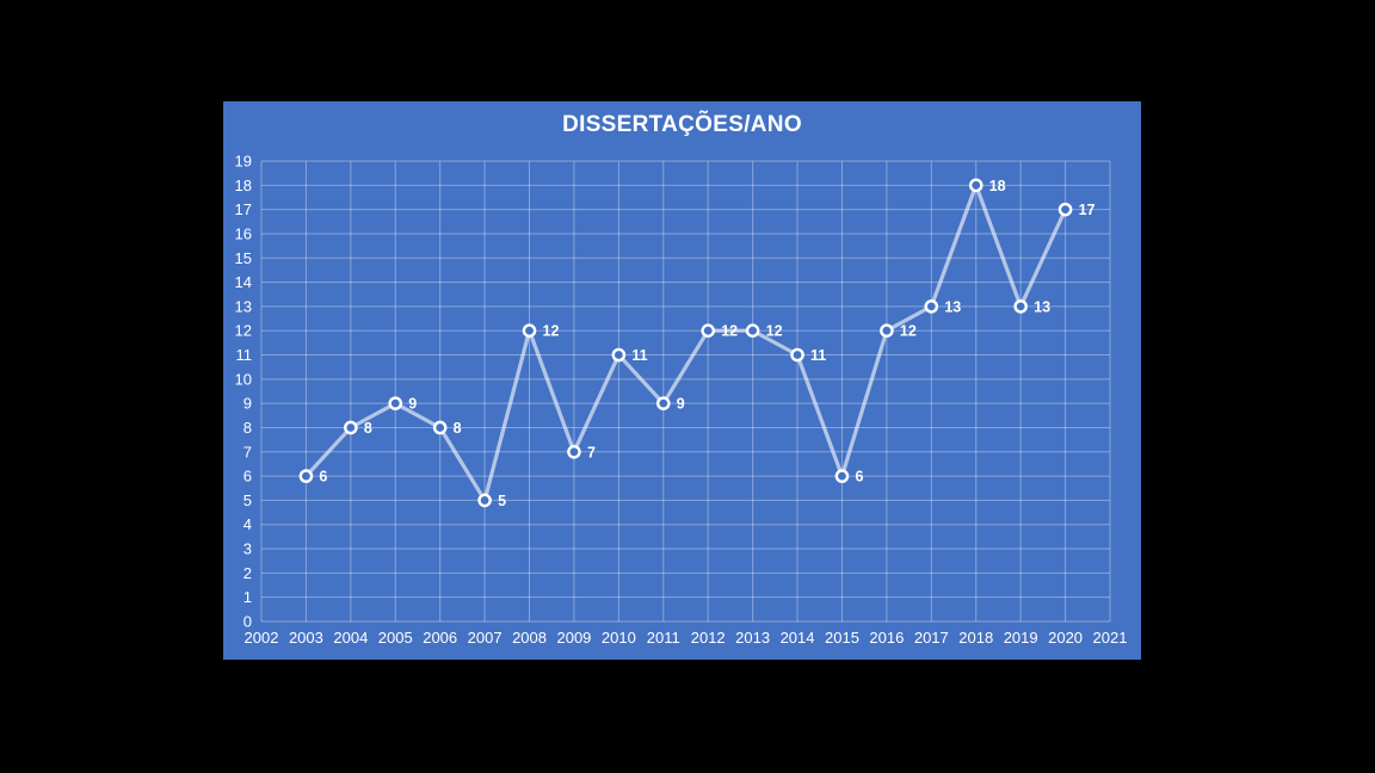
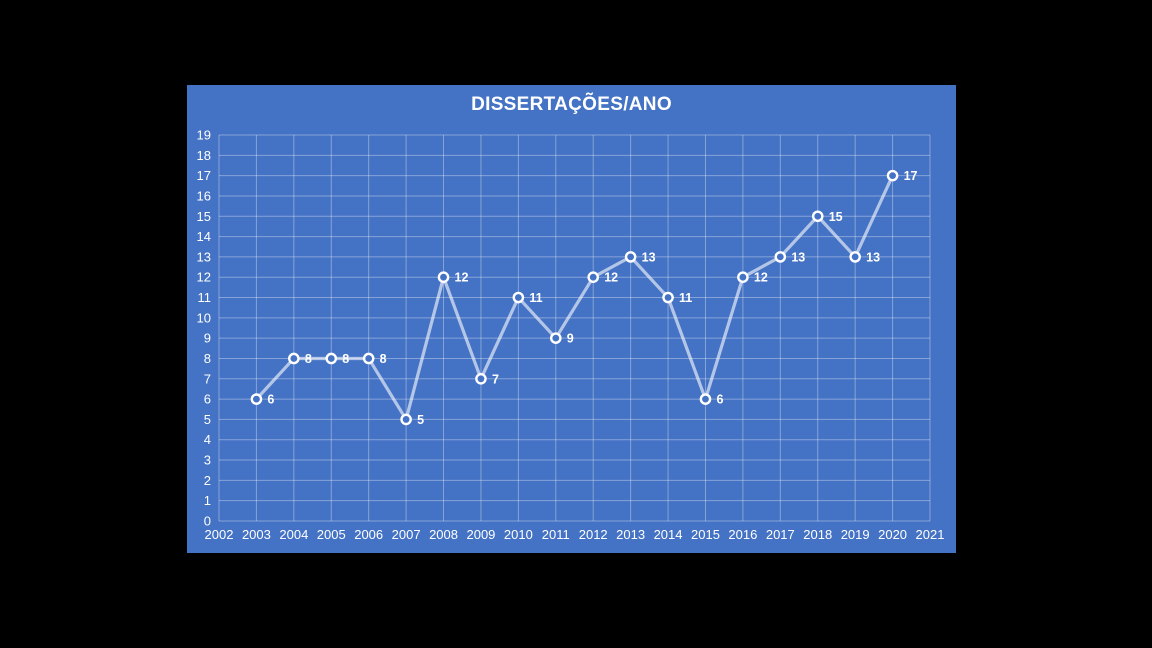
2005: 9 -> 8
2013: 12 -> 13
2018: 18 -> 15
